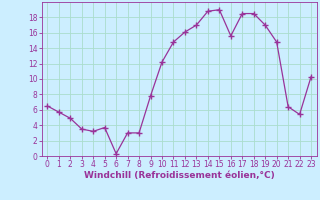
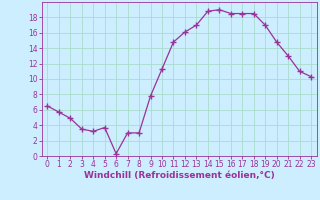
10: 12.2 -> 11.3
16: 15.6 -> 18.5
21: 6.4 -> 13.0
22: 5.4 -> 11.0
